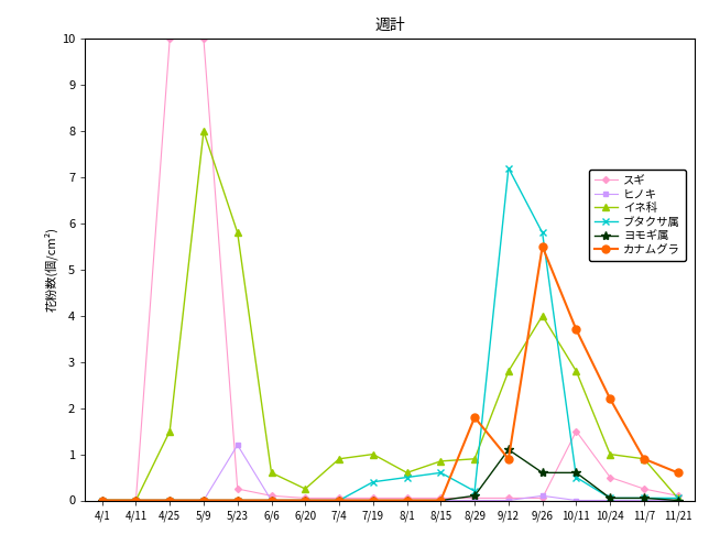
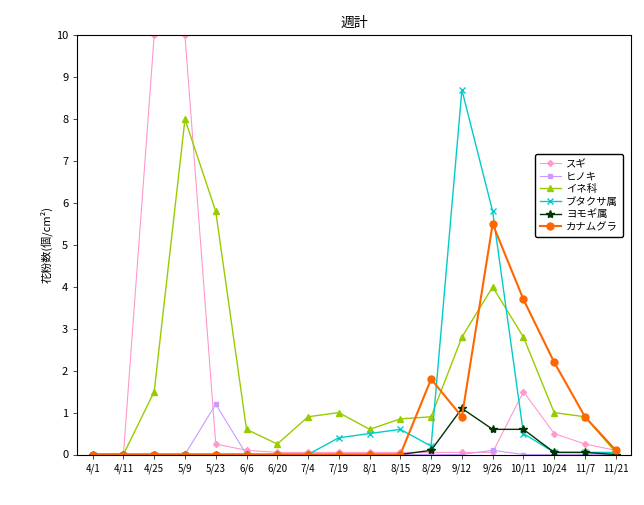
ブタクサ属/9/12: 7.20 -> 8.70
カナムグラ/11/21: 0.6 -> 0.1
